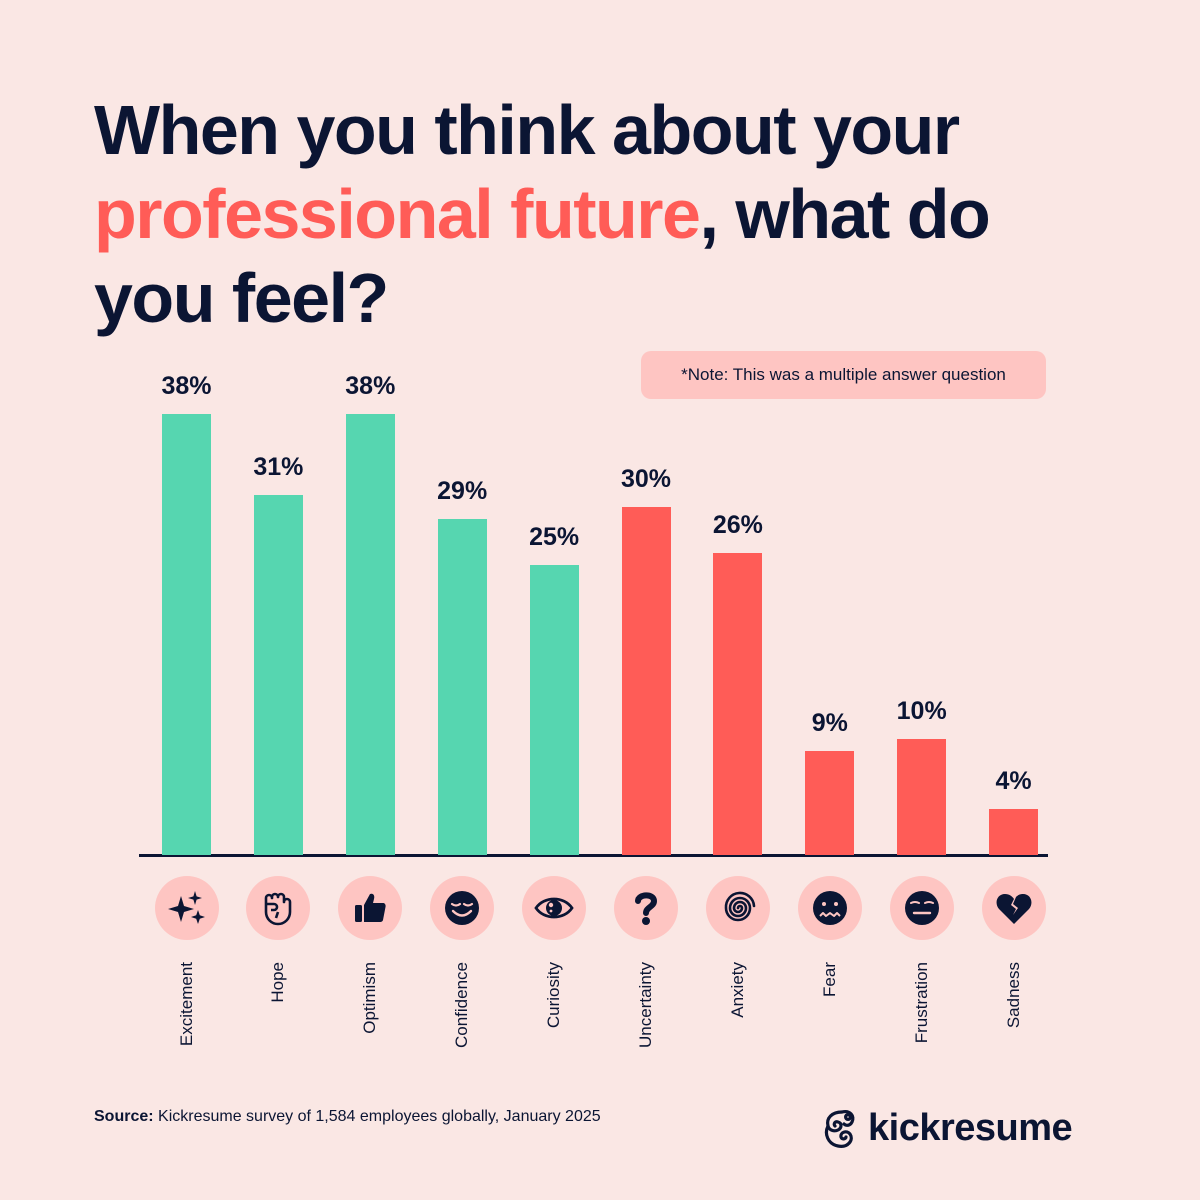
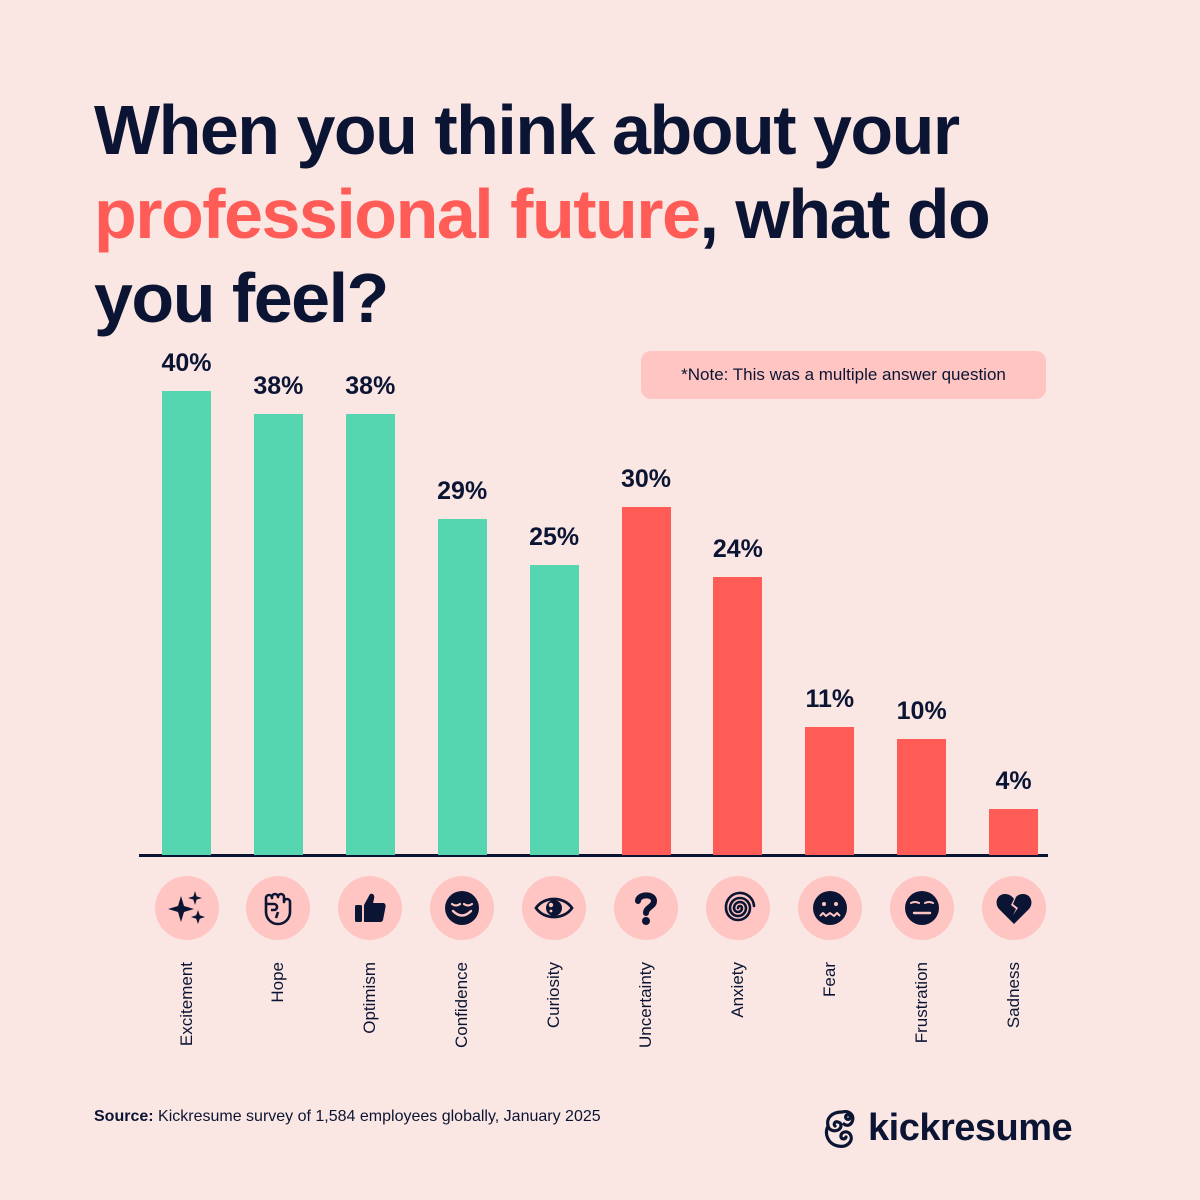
Excitement: 38% -> 40%
Hope: 31% -> 38%
Anxiety: 26% -> 24%
Fear: 9% -> 11%
